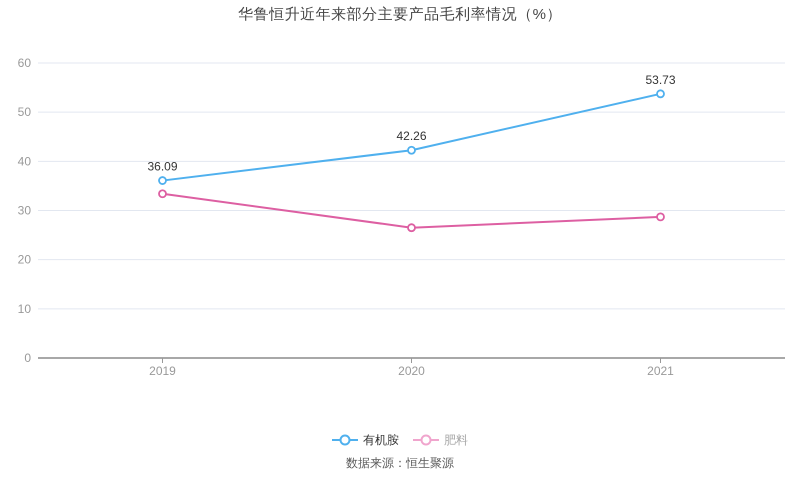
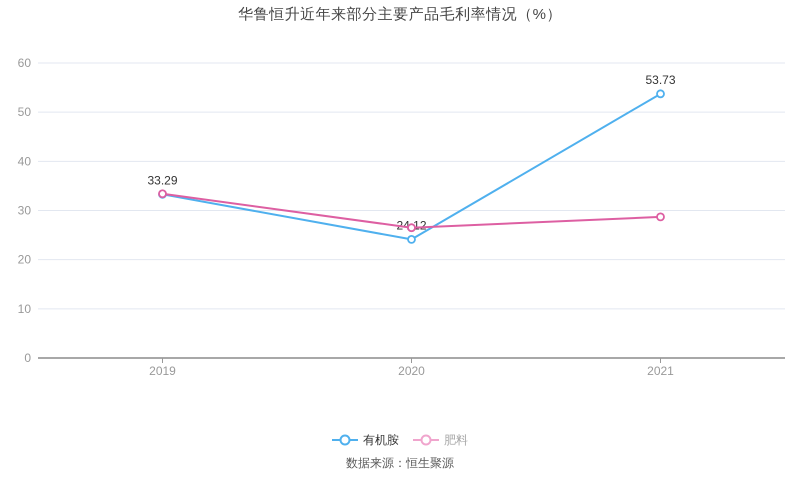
有机胺/2019: 36.09 -> 33.29
有机胺/2020: 42.26 -> 24.12
